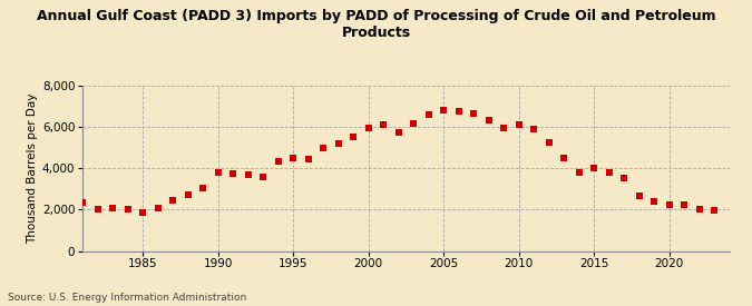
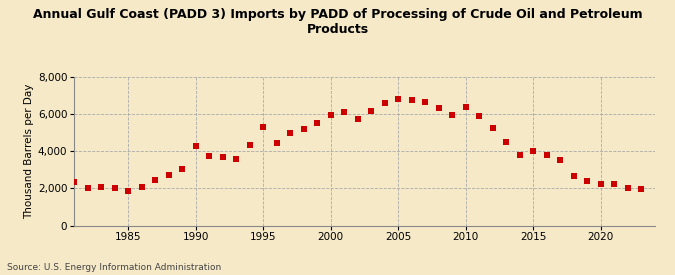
1990: 3,800 -> 4,300
1995: 4,500 -> 5,300
2010: 6,100 -> 6,400
